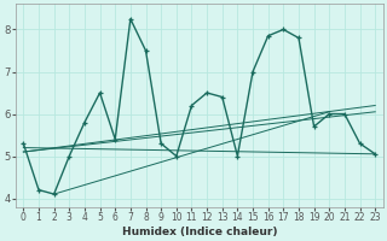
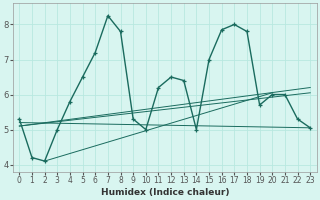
6: 5.40 -> 7.20
8: 7.50 -> 7.80
